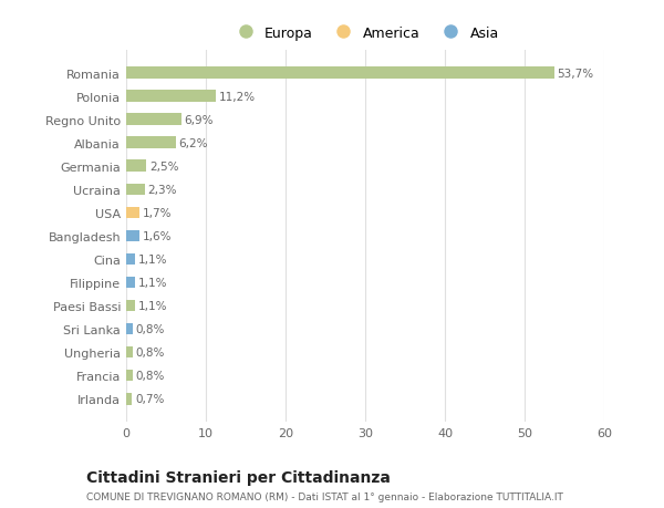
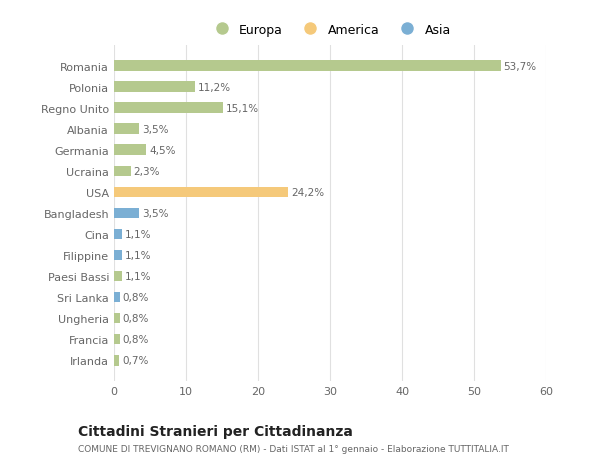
Regno Unito: 6,9% -> 15,1%
Albania: 6,2% -> 3,5%
Germania: 2,5% -> 4,5%
USA: 1,7% -> 24,2%
Bangladesh: 1,6% -> 3,5%
